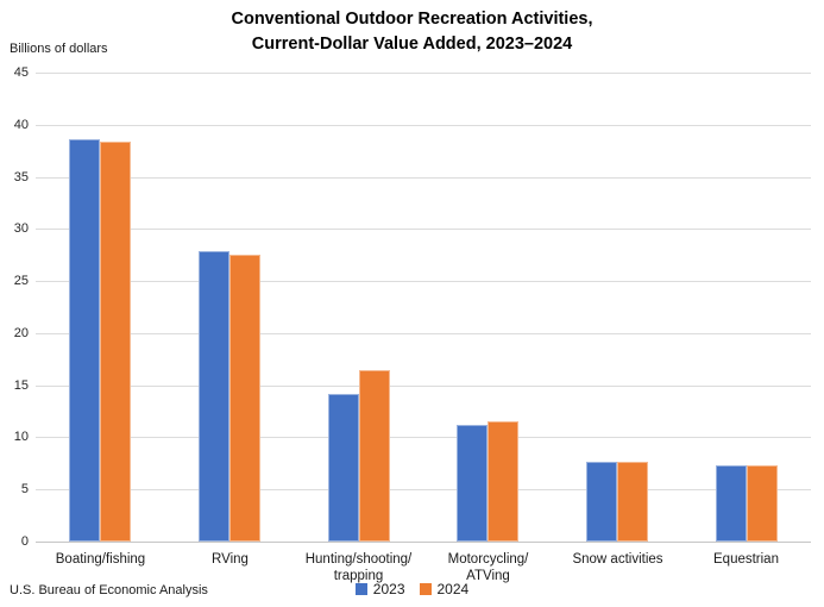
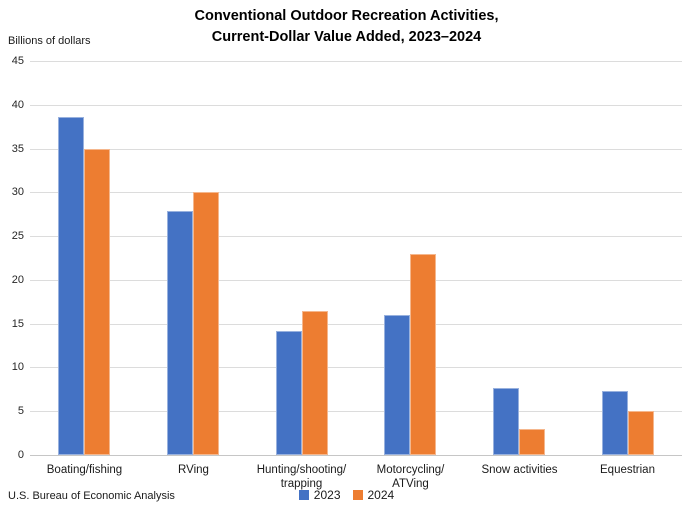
2024/Boating/fishing: 38 -> 35
2024/RVing: 28 -> 30
2023/Motorcycling/ATVing: 11 -> 16
2024/Motorcycling/ATVing: 12 -> 23
2024/Snow activities: 8 -> 3
2024/Equestrian: 7 -> 5
